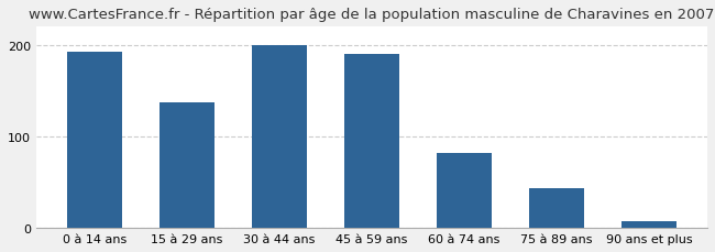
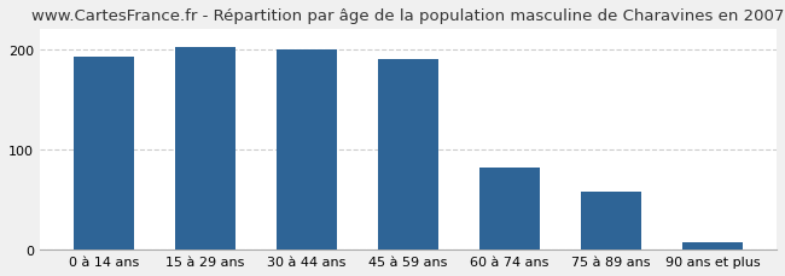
15 à 29 ans: 137 -> 202
75 à 89 ans: 43 -> 58
